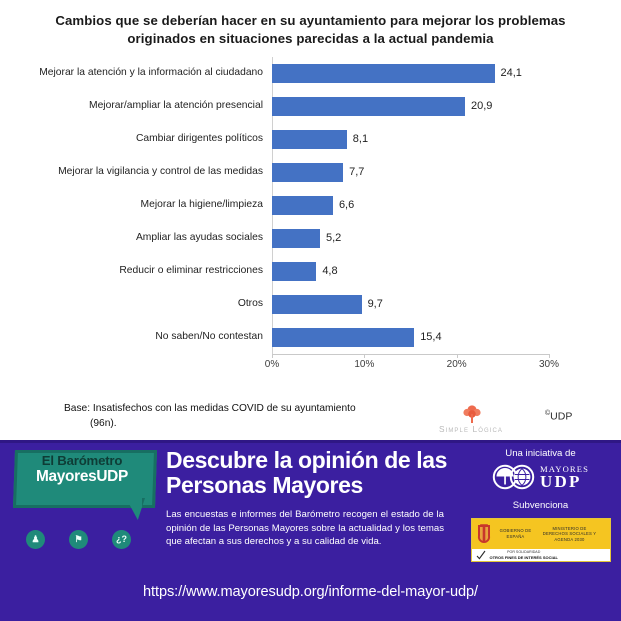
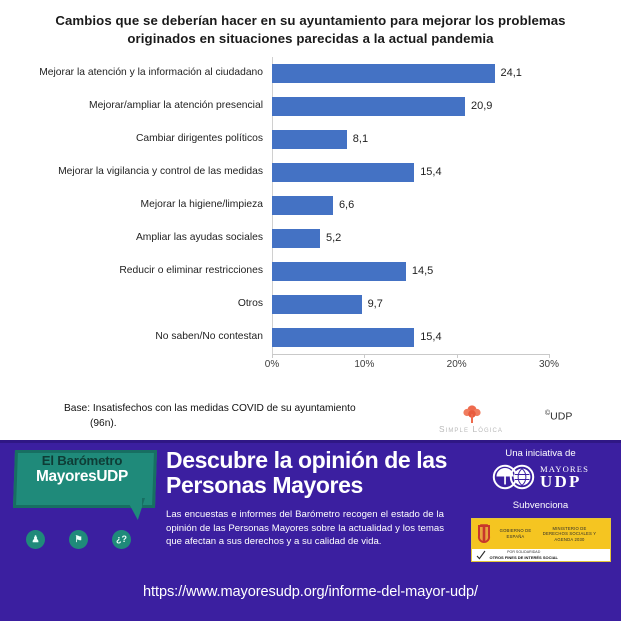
Mejorar la vigilancia y control de las medidas: 7,7 -> 15,4
Reducir o eliminar restricciones: 4,8 -> 14,5
